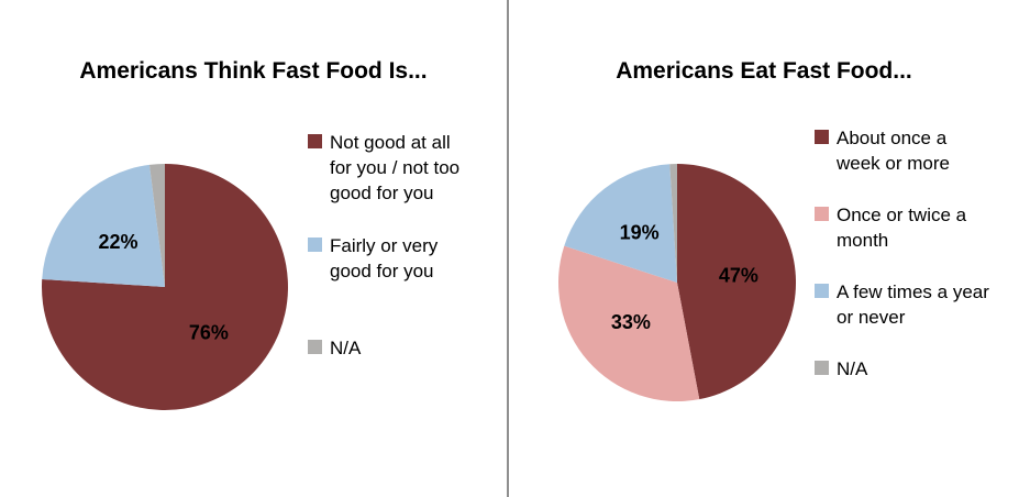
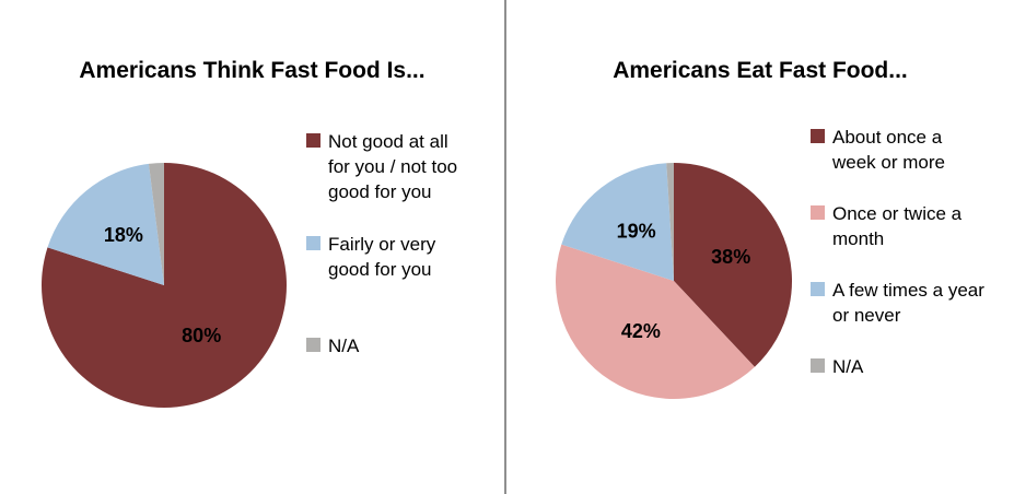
Americans Think Fast Food Is.../Not good at all for you / not too good for you: 76% -> 80%
Americans Think Fast Food Is.../Fairly or very good for you: 22% -> 18%
Americans Eat Fast Food.../About once a week or more: 47% -> 38%
Americans Eat Fast Food.../Once or twice a month: 33% -> 42%
